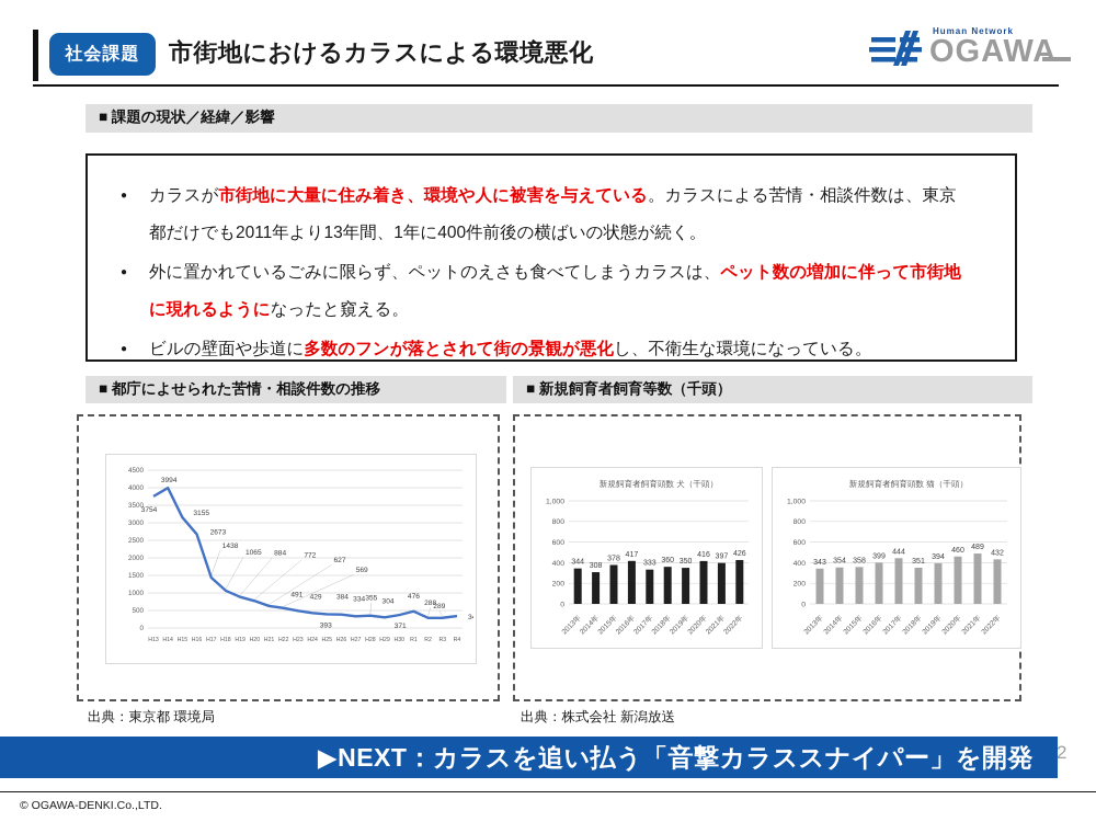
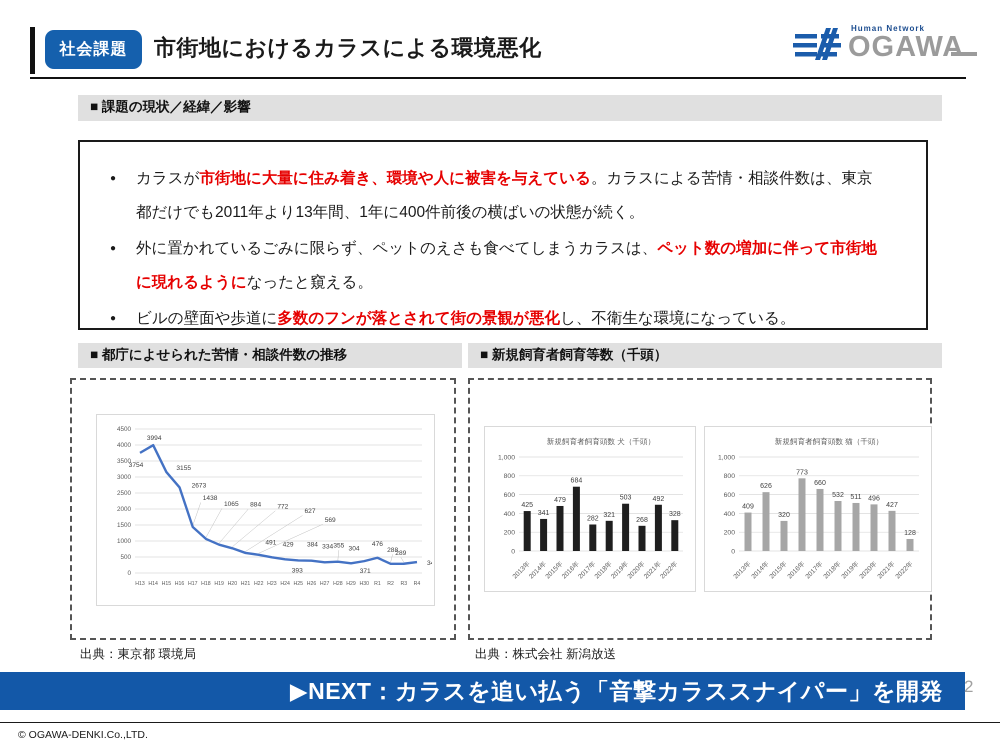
新規飼育者飼育頭数 犬（千頭）/2013年: 344 -> 425
新規飼育者飼育頭数 犬（千頭）/2014年: 308 -> 341
新規飼育者飼育頭数 犬（千頭）/2015年: 378 -> 479
新規飼育者飼育頭数 犬（千頭）/2016年: 417 -> 684
新規飼育者飼育頭数 犬（千頭）/2017年: 333 -> 282
新規飼育者飼育頭数 犬（千頭）/2018年: 360 -> 321
新規飼育者飼育頭数 犬（千頭）/2019年: 350 -> 503
新規飼育者飼育頭数 犬（千頭）/2020年: 416 -> 268
新規飼育者飼育頭数 犬（千頭）/2021年: 397 -> 492
新規飼育者飼育頭数 犬（千頭）/2022年: 426 -> 328
新規飼育者飼育頭数 猫（千頭）/2013年: 343 -> 409
新規飼育者飼育頭数 猫（千頭）/2014年: 354 -> 626
新規飼育者飼育頭数 猫（千頭）/2015年: 358 -> 320
新規飼育者飼育頭数 猫（千頭）/2016年: 399 -> 773
新規飼育者飼育頭数 猫（千頭）/2017年: 444 -> 660
新規飼育者飼育頭数 猫（千頭）/2018年: 351 -> 532
新規飼育者飼育頭数 猫（千頭）/2019年: 394 -> 511
新規飼育者飼育頭数 猫（千頭）/2020年: 460 -> 496
新規飼育者飼育頭数 猫（千頭）/2021年: 489 -> 427
新規飼育者飼育頭数 猫（千頭）/2022年: 432 -> 128
